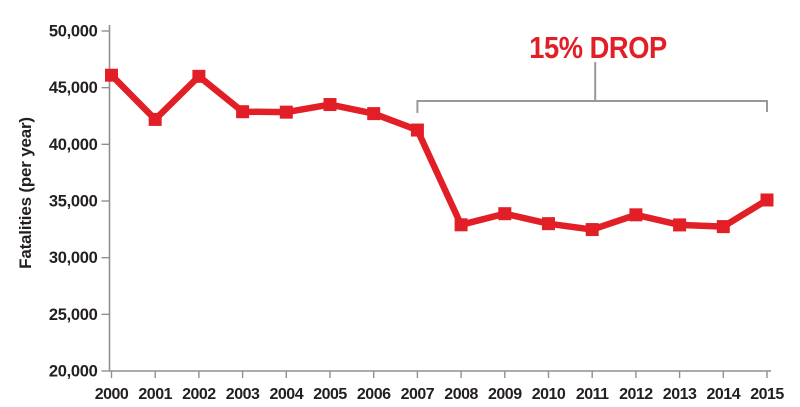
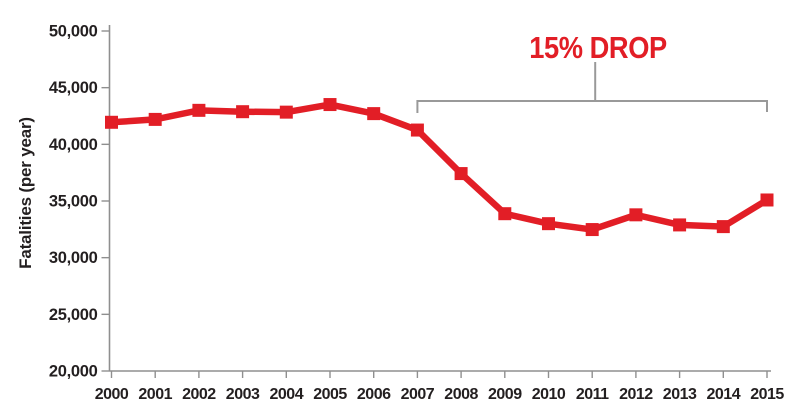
2000: 46100 -> 41900
2002: 46000 -> 43000
2008: 32900 -> 37400
